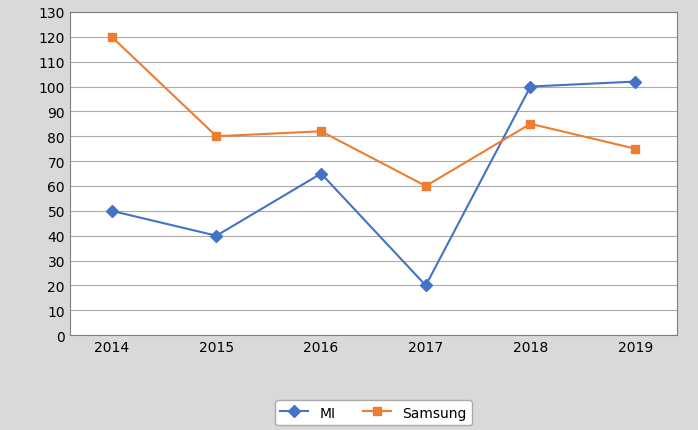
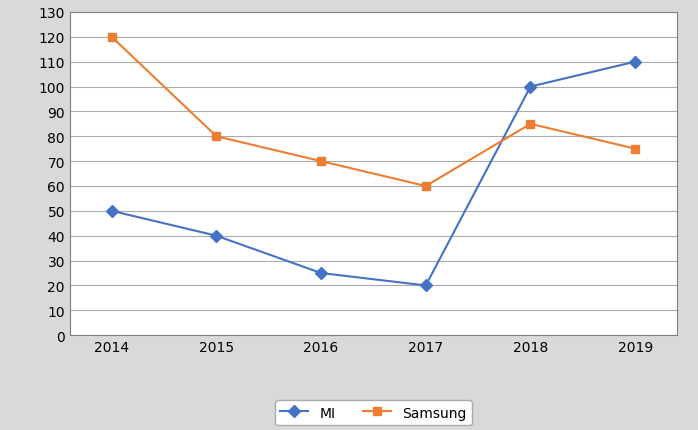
MI/2016: 65 -> 25
Samsung/2016: 82 -> 70
MI/2019: 102 -> 110
